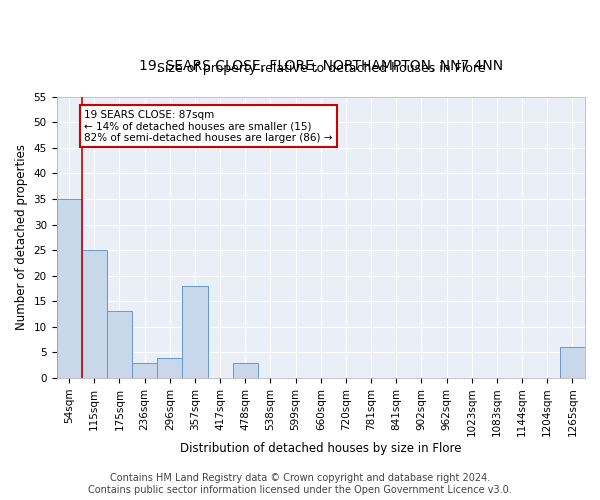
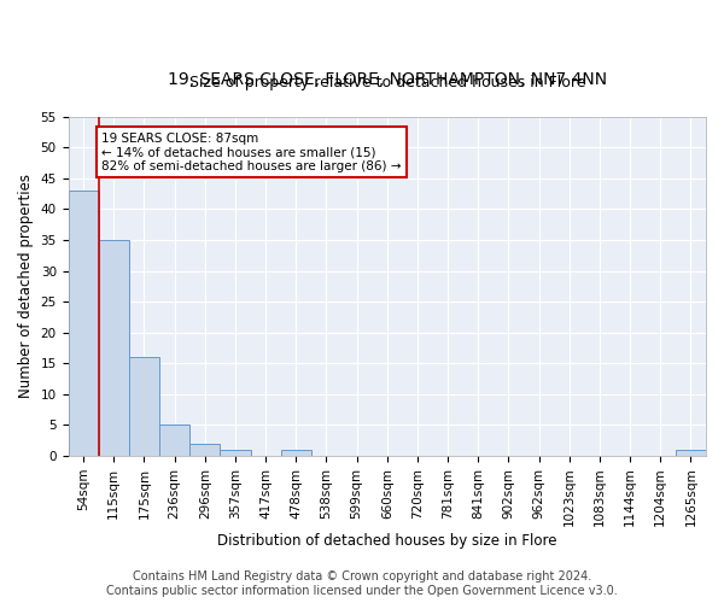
54sqm: 35 -> 43
115sqm: 25 -> 35
175sqm: 13 -> 16
236sqm: 3 -> 5
296sqm: 4 -> 2
357sqm: 18 -> 1
478sqm: 3 -> 1
1265sqm: 6 -> 1
